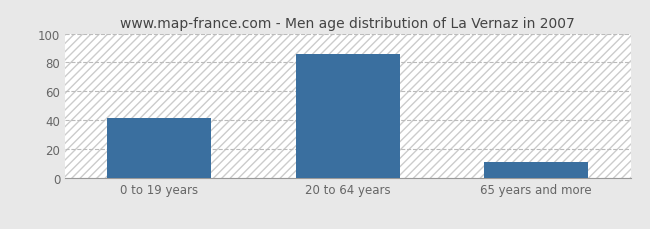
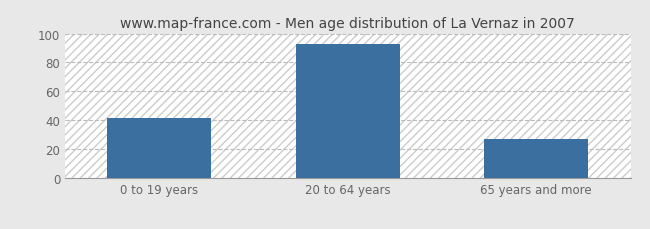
20 to 64 years: 86 -> 93
65 years and more: 11 -> 27
